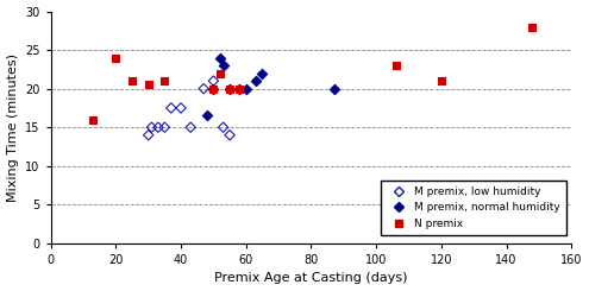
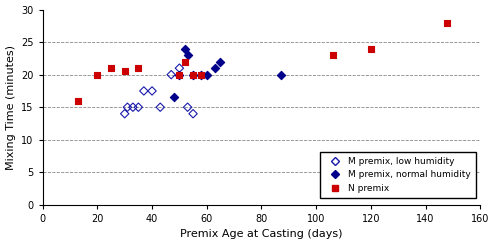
N premix/20: 24.0 -> 20.0
N premix/120: 21.0 -> 24.0
